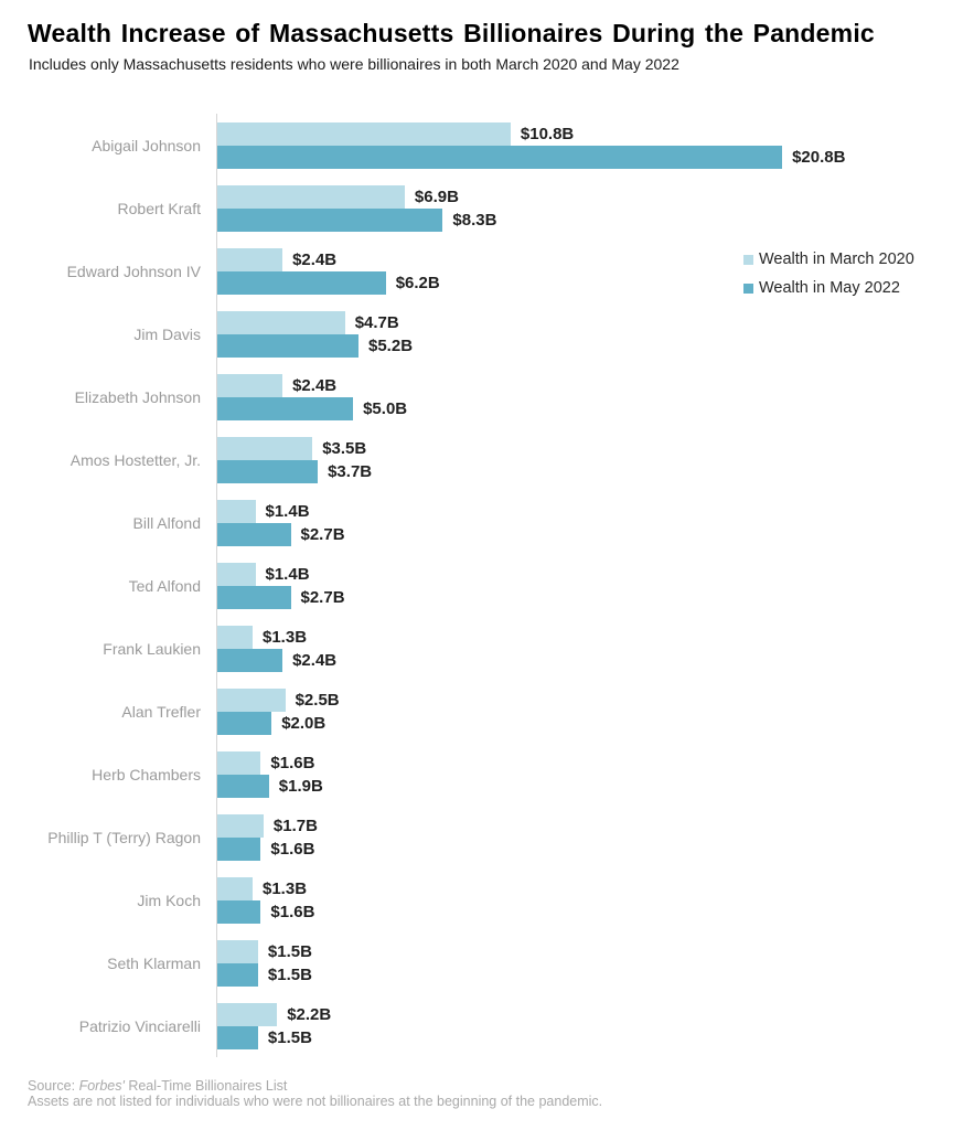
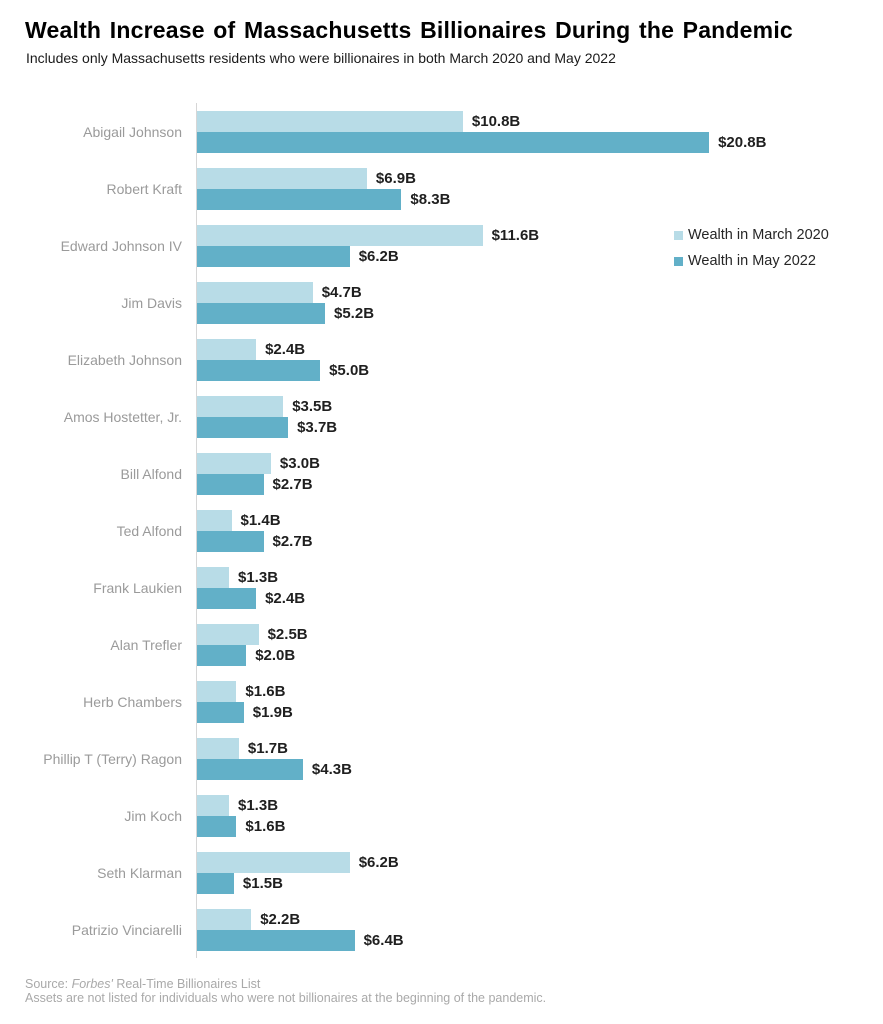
Wealth in March 2020/Edward Johnson IV: $2.4B -> $11.6B
Wealth in March 2020/Bill Alfond: $1.4B -> $3.0B
Wealth in May 2022/Phillip T (Terry) Ragon: $1.6B -> $4.3B
Wealth in March 2020/Seth Klarman: $1.5B -> $6.2B
Wealth in May 2022/Patrizio Vinciarelli: $1.5B -> $6.4B
